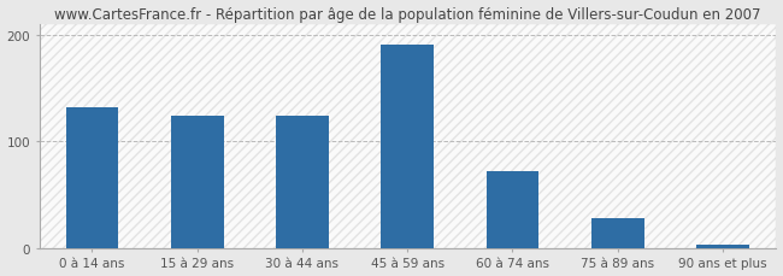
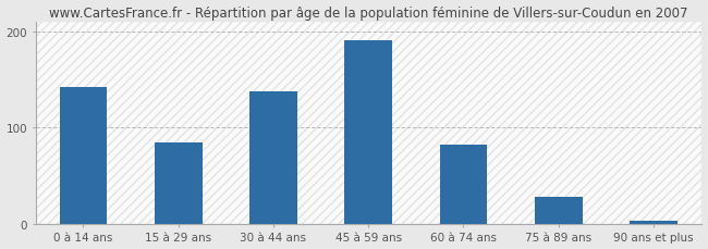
0 à 14 ans: 132 -> 142
15 à 29 ans: 124 -> 85
30 à 44 ans: 124 -> 138
60 à 74 ans: 72 -> 82
